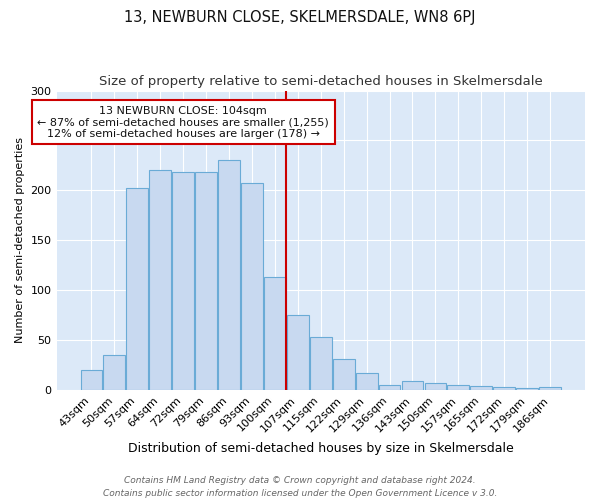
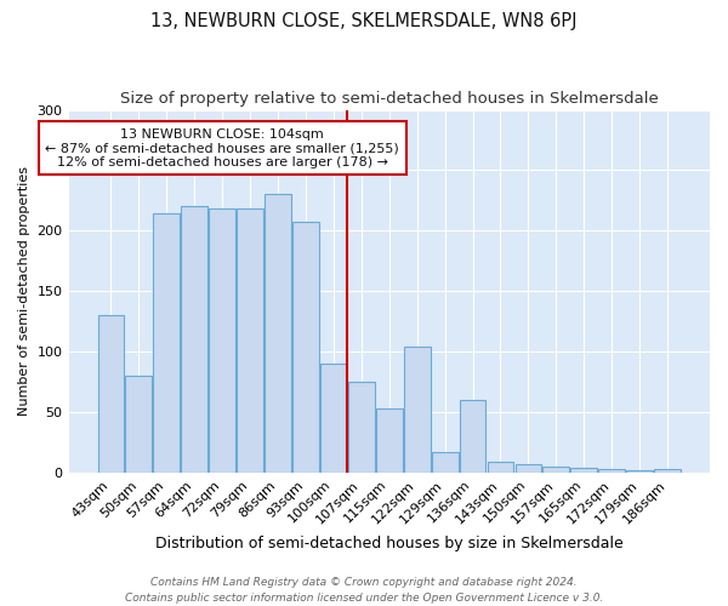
43sqm: 20 -> 130
50sqm: 35 -> 80
57sqm: 202 -> 214
100sqm: 113 -> 90
122sqm: 31 -> 104
136sqm: 5 -> 60
